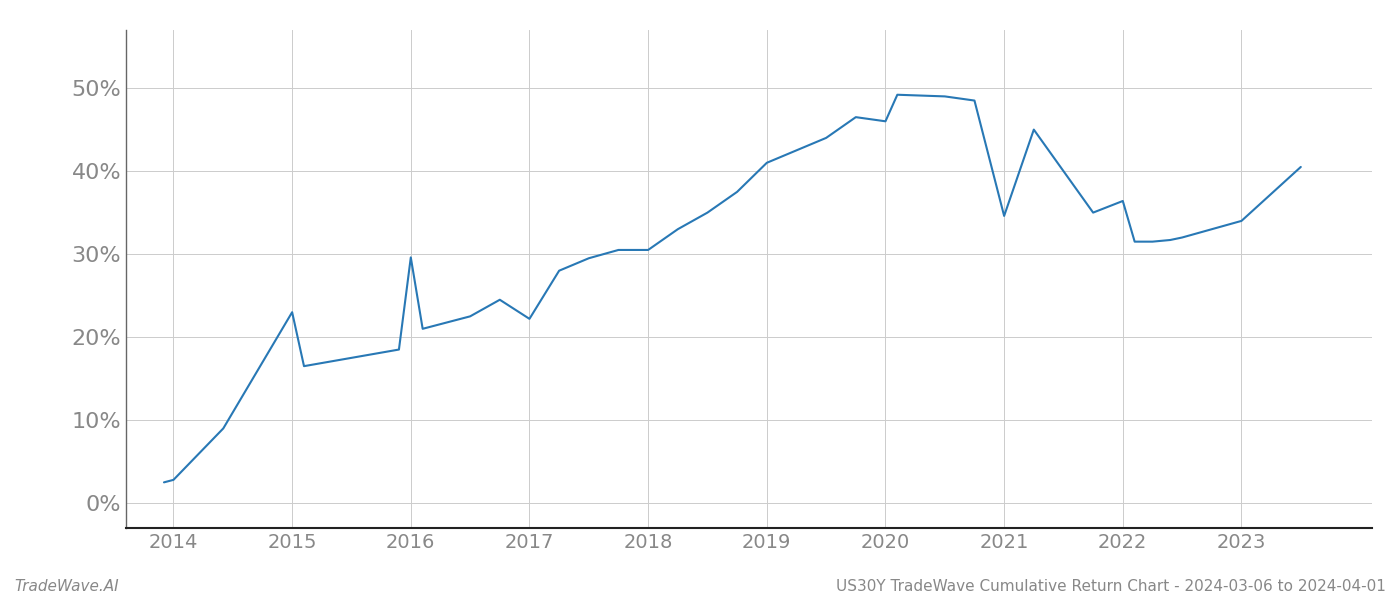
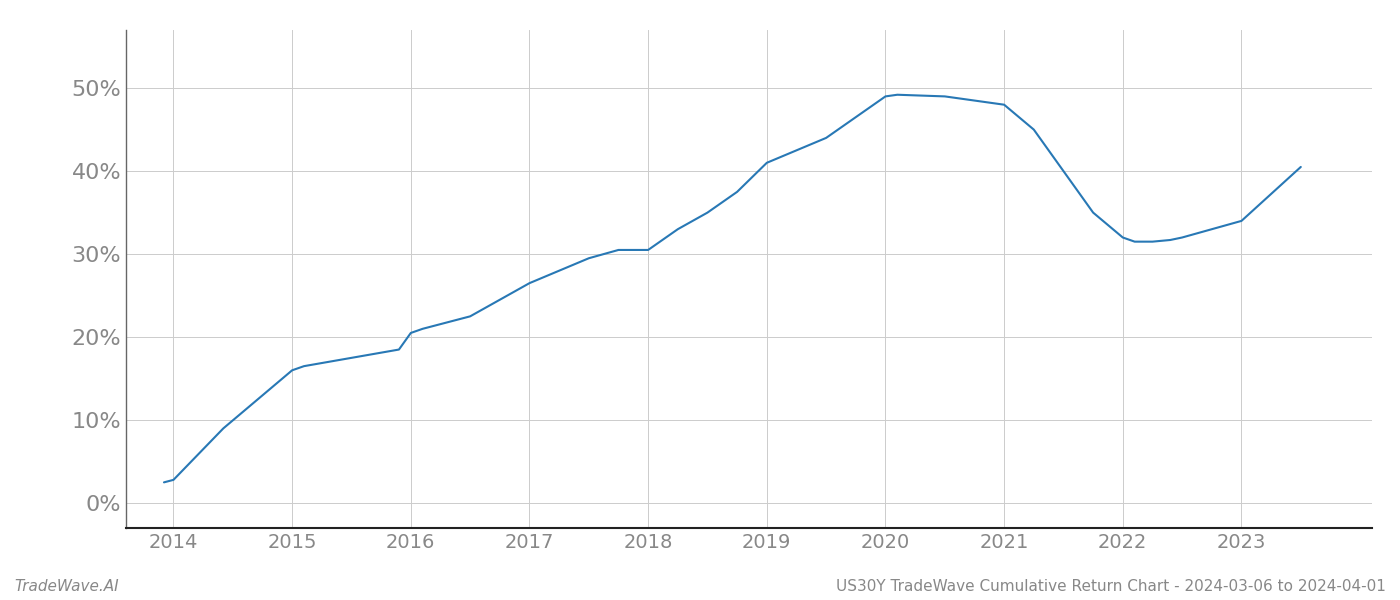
2015: 23.0% -> 16.0%
2016: 29.6% -> 20.5%
2017: 22.2% -> 26.5%
2020: 46.0% -> 49.0%
2021: 34.6% -> 48.0%
2022: 36.4% -> 32.0%
